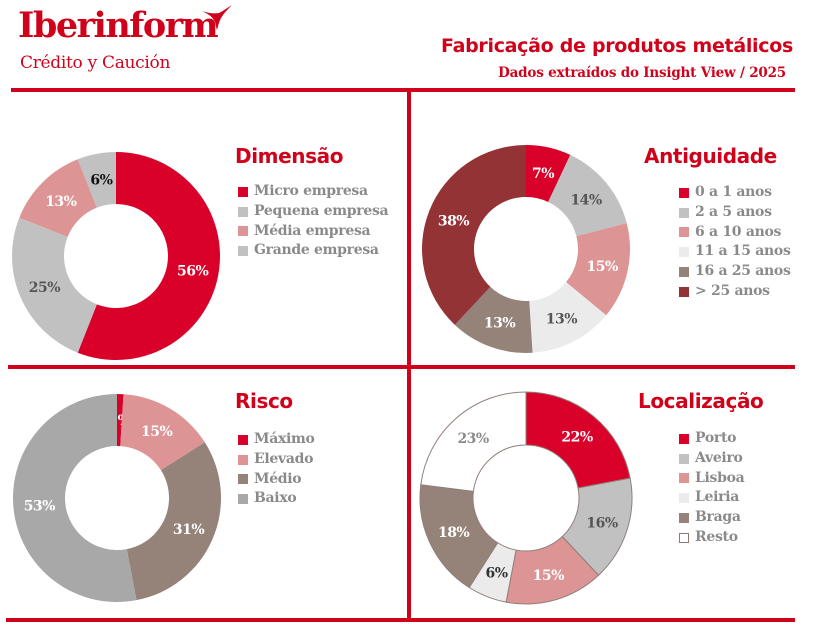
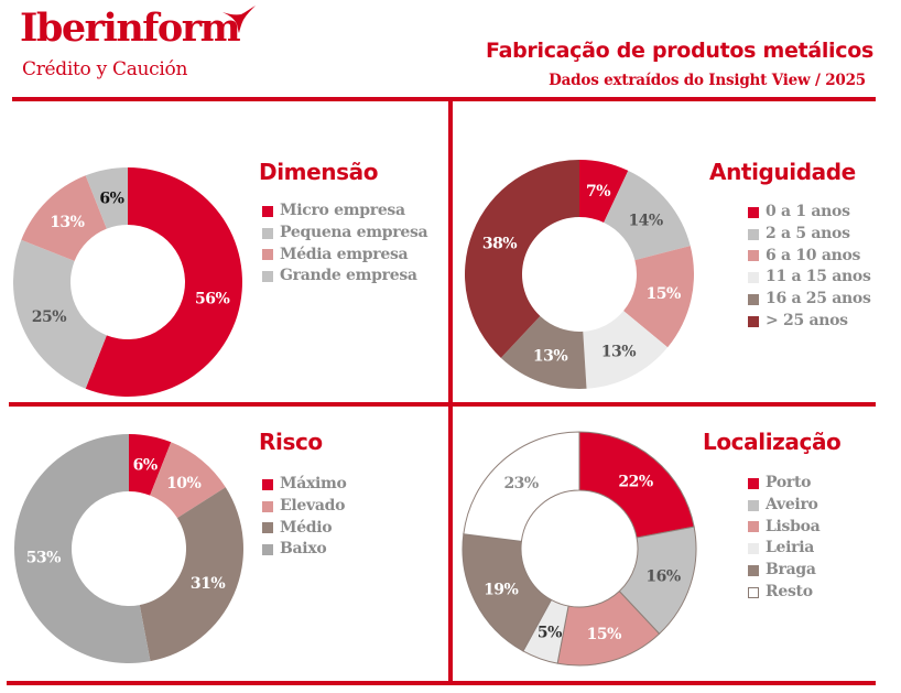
Risco/Máximo: 1% -> 6%
Risco/Elevado: 15% -> 10%
Localização/Leiria: 6% -> 5%
Localização/Braga: 18% -> 19%
